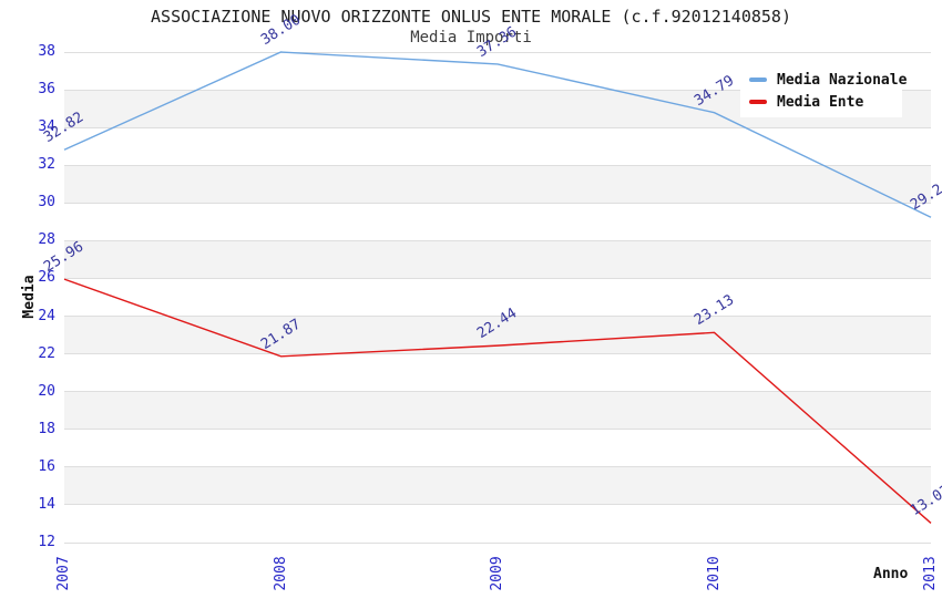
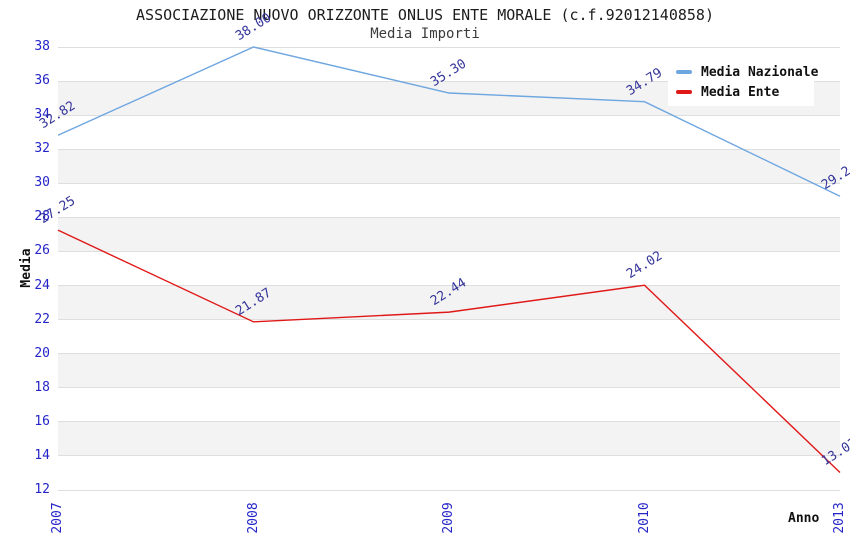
Media Ente/2007: 25.96 -> 27.25
Media Nazionale/2009: 37.36 -> 35.30
Media Ente/2010: 23.13 -> 24.02
